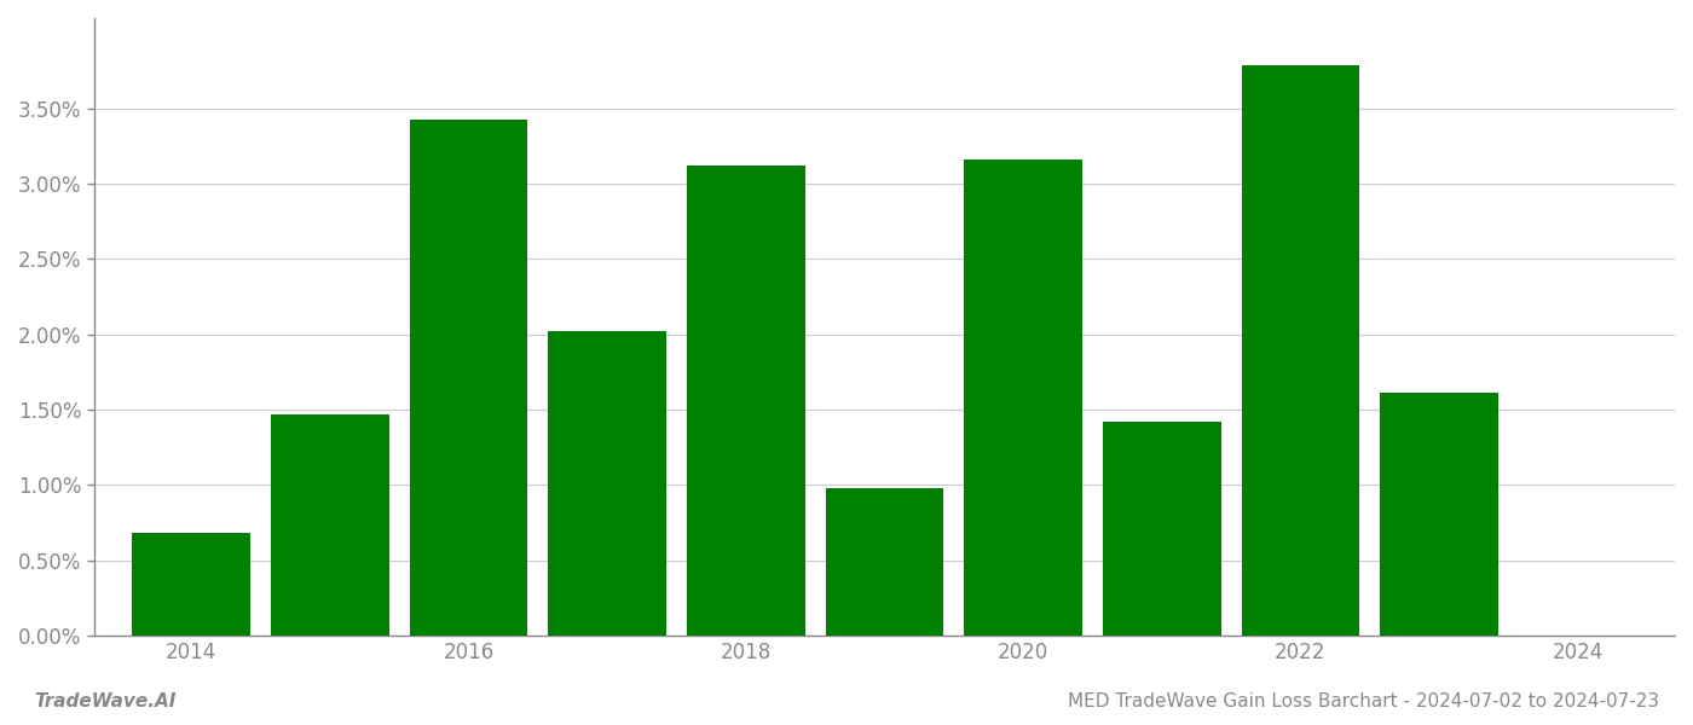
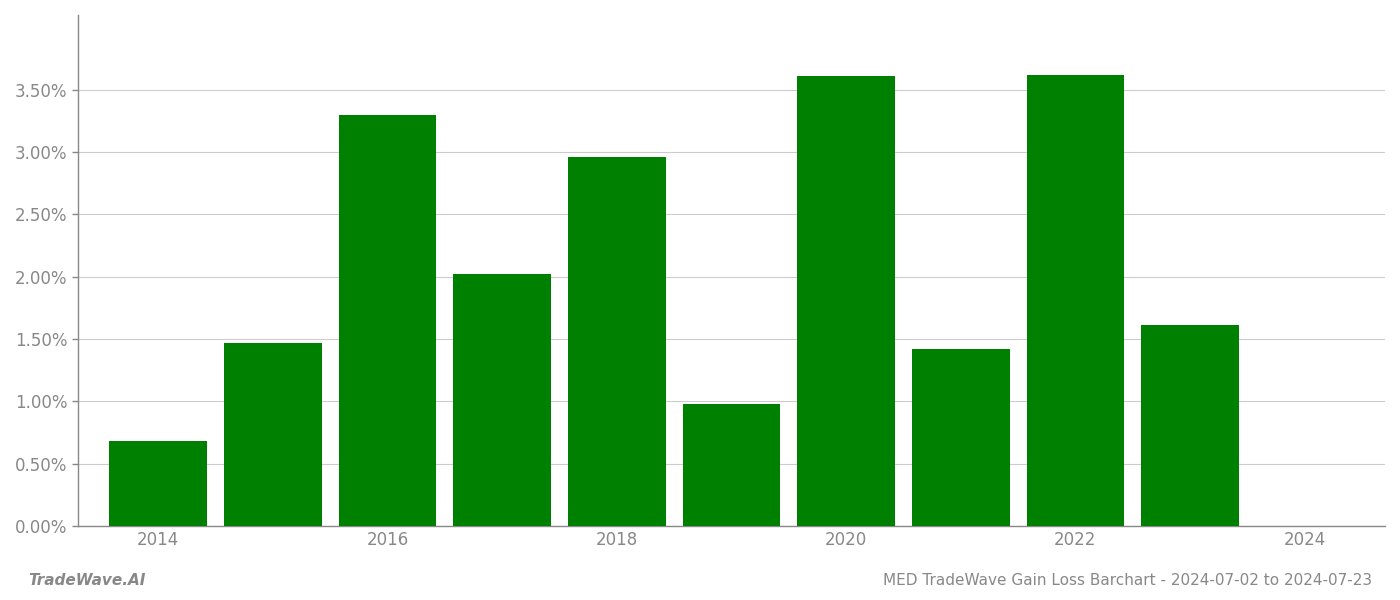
2016: 3.43% -> 3.30%
2018: 3.12% -> 2.96%
2020: 3.16% -> 3.61%
2022: 3.79% -> 3.62%
